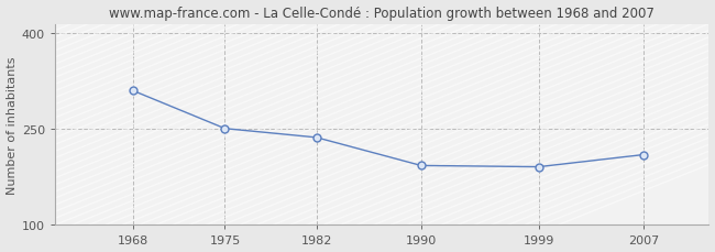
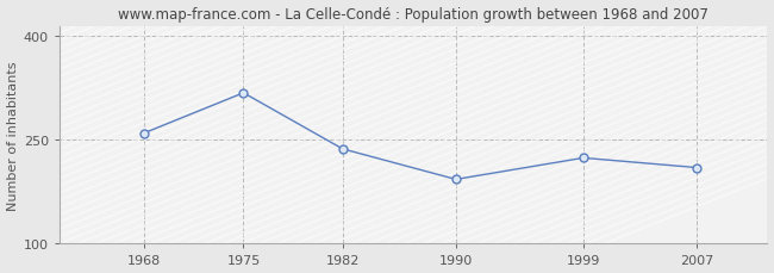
1968: 310 -> 260
1975: 251 -> 318
1999: 191 -> 224
